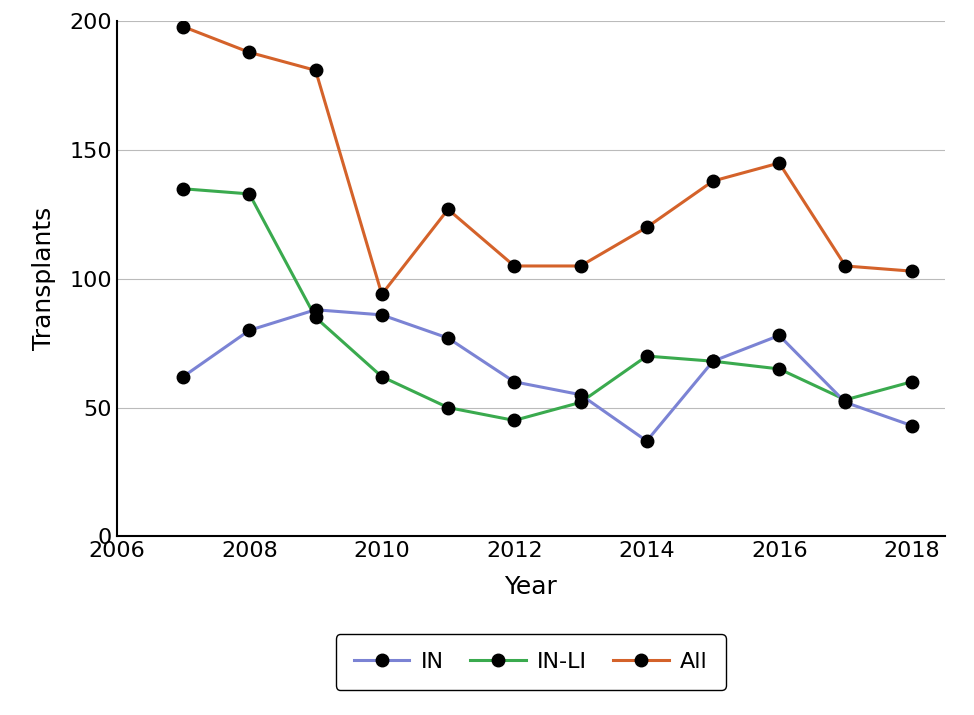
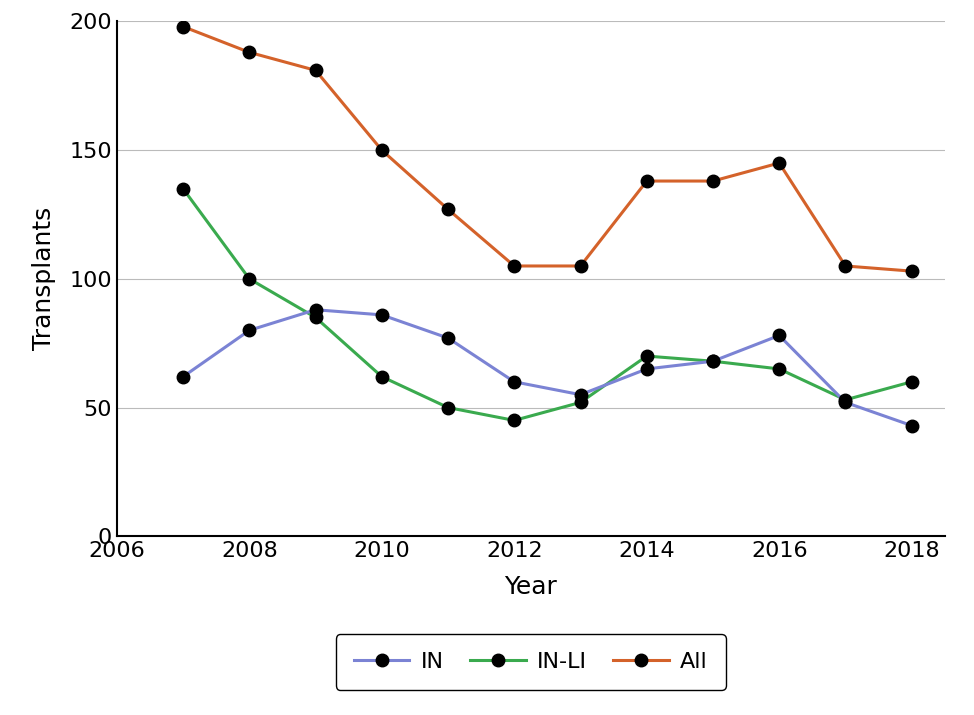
IN-LI/2008: 133 -> 100
All/2010: 94 -> 150
IN/2014: 37 -> 65
All/2014: 120 -> 138
